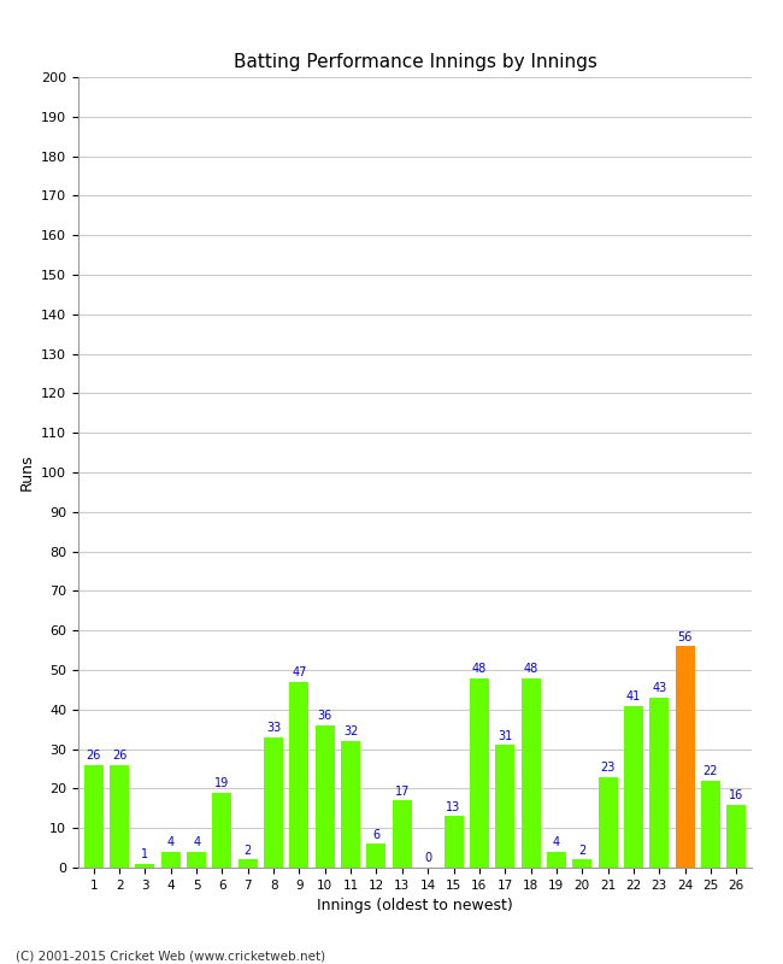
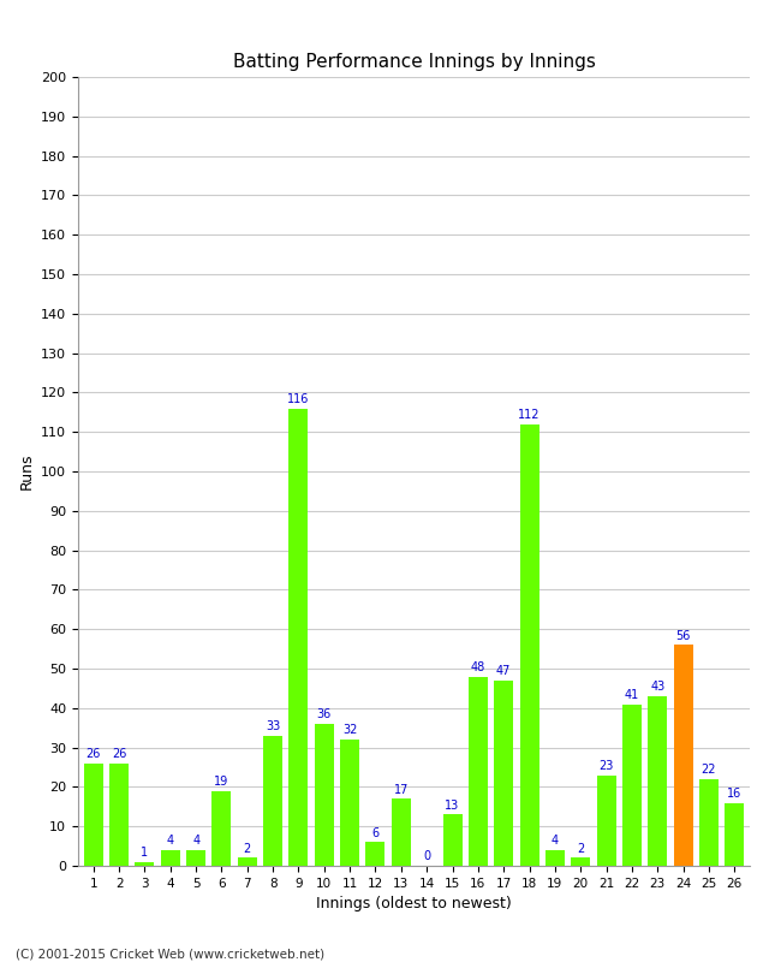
9: 47 -> 116
17: 31 -> 47
18: 48 -> 112
